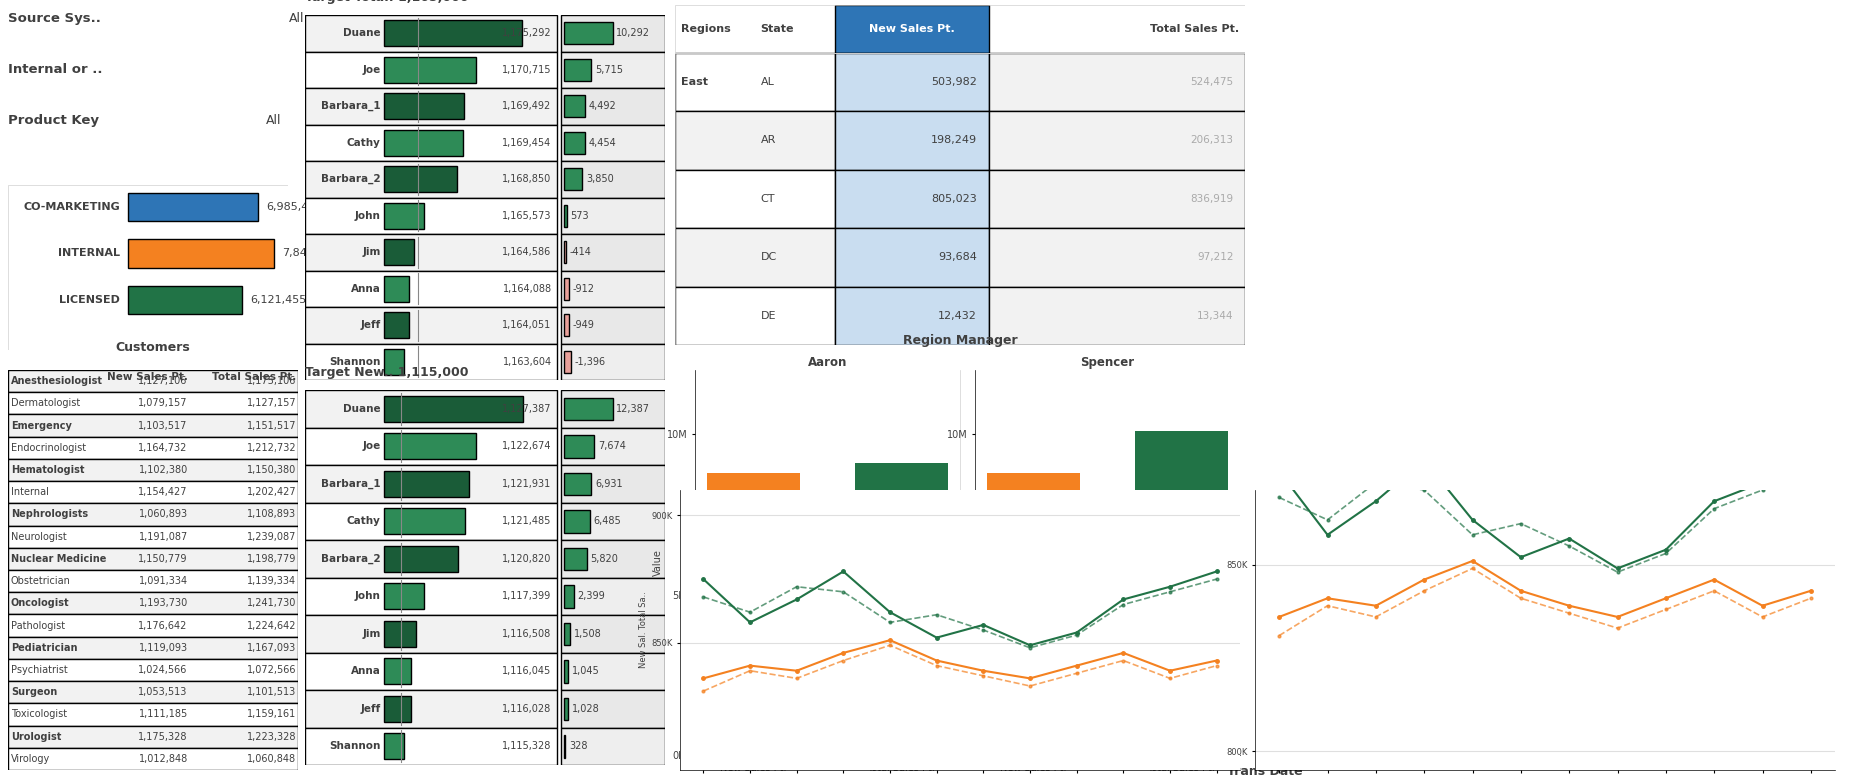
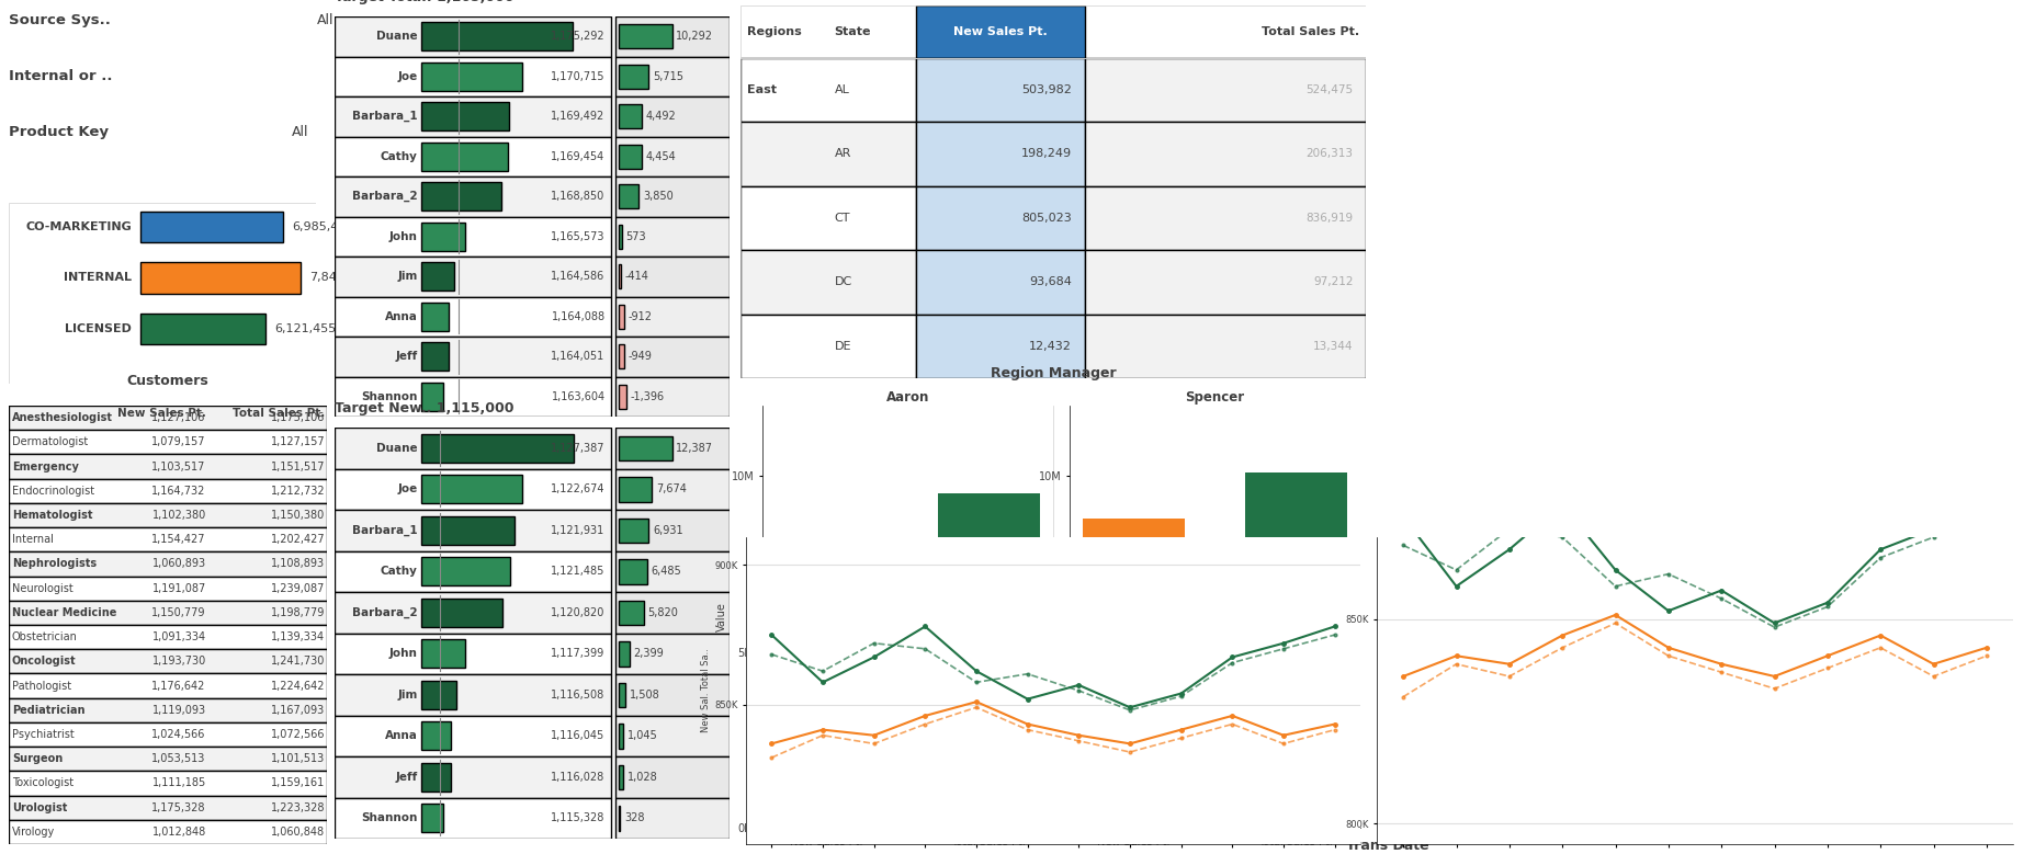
Aaron/New Sales Pt.: 8.8M -> 8.2M
Aaron/Total Sales Pt.: 9.1M -> 9.5M
